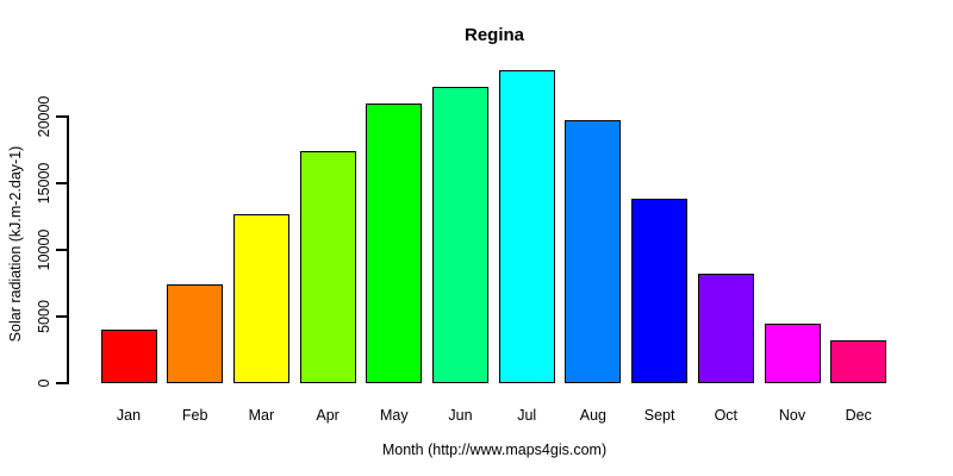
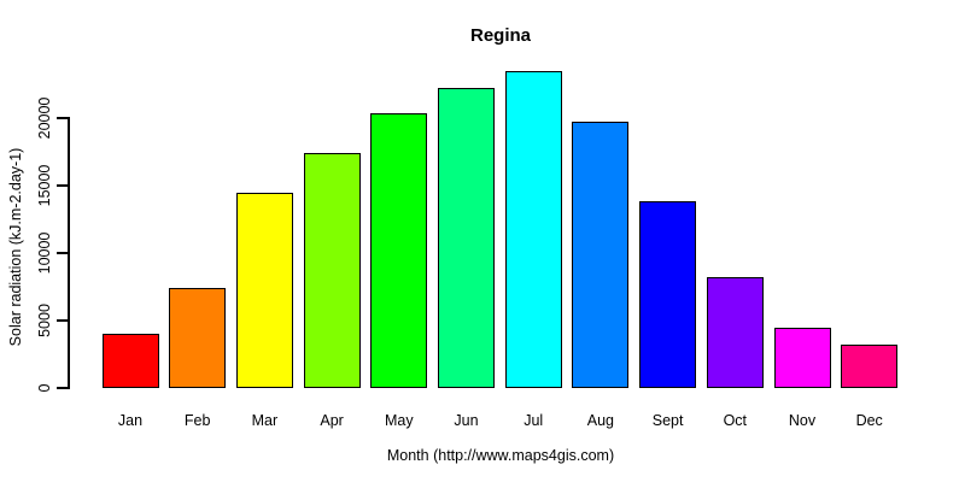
Mar: 12700 -> 14500
May: 21000 -> 20400
